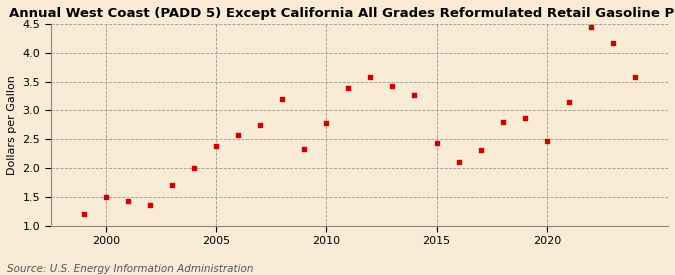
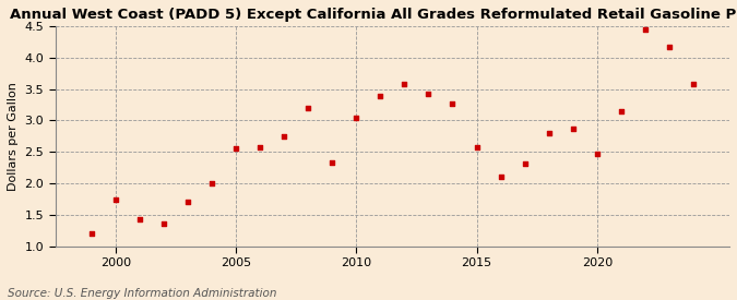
2000: 1.49 -> 1.74
2005: 2.38 -> 2.56
2010: 2.78 -> 3.04
2015: 2.43 -> 2.58
